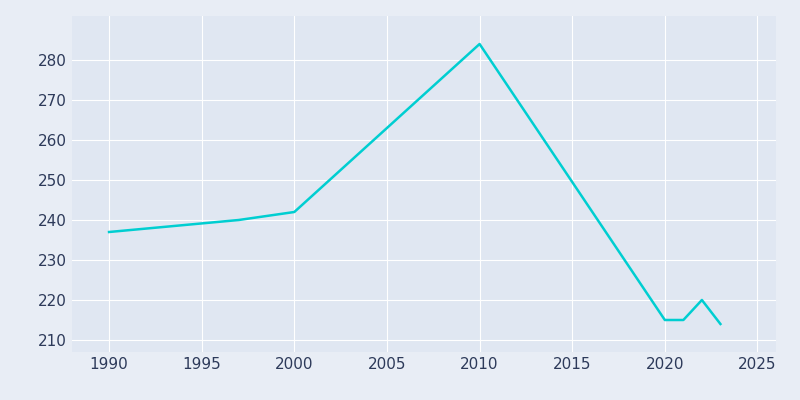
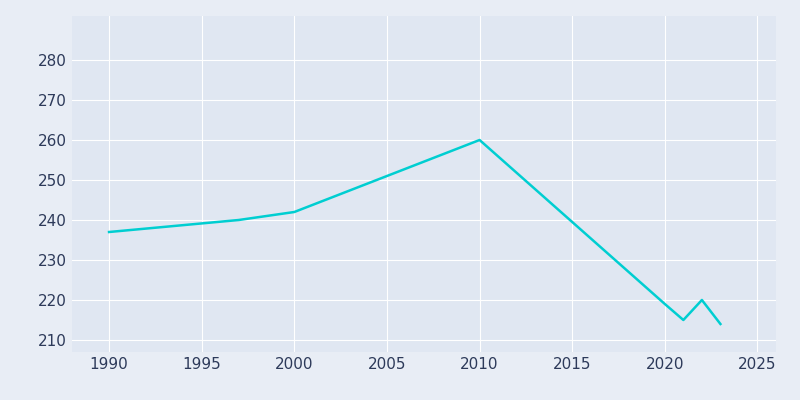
2010: 284 -> 260
2020: 215 -> 219
